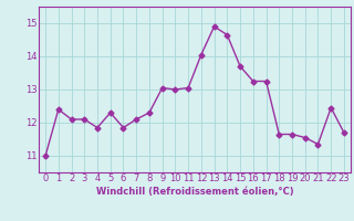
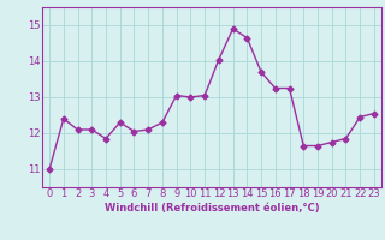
6: 11.85 -> 12.05
20: 11.55 -> 11.75
21: 11.35 -> 11.85
23: 11.70 -> 12.55
